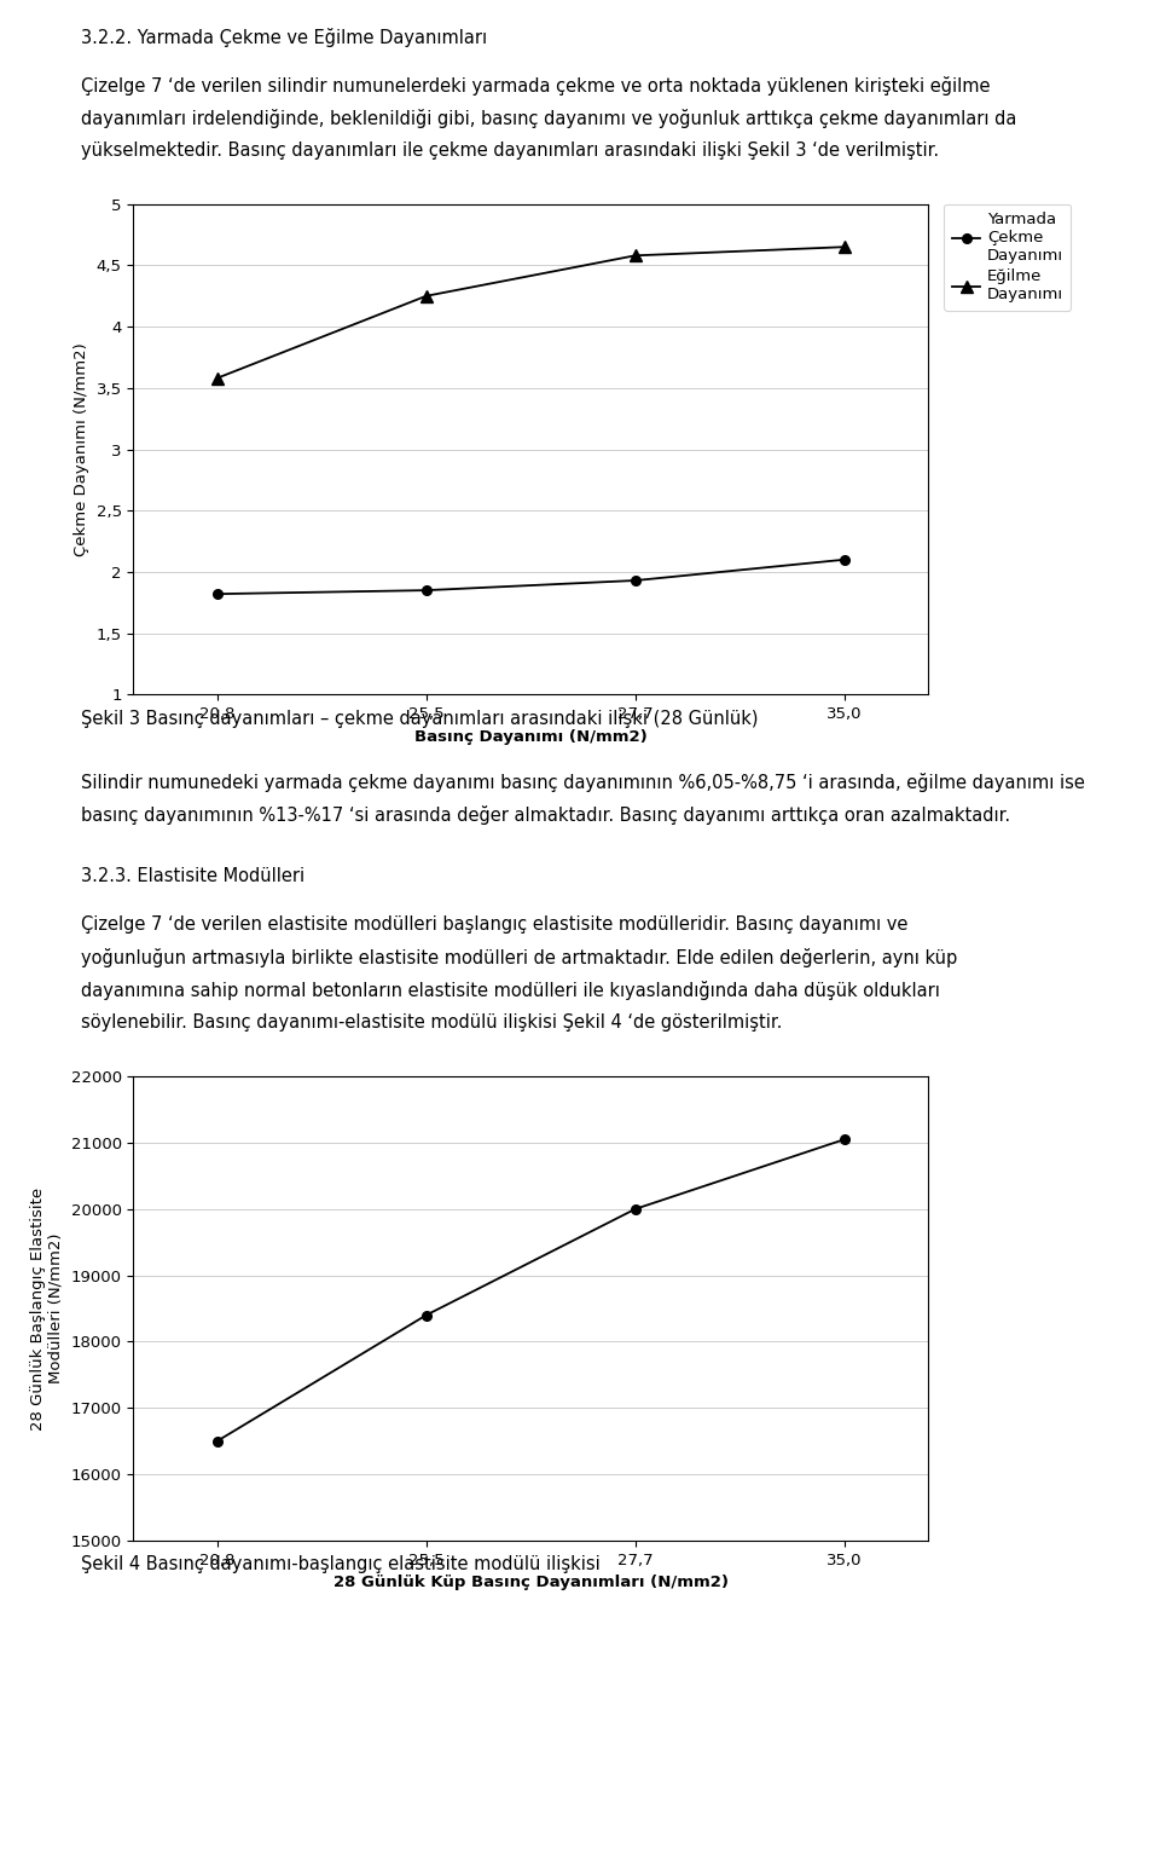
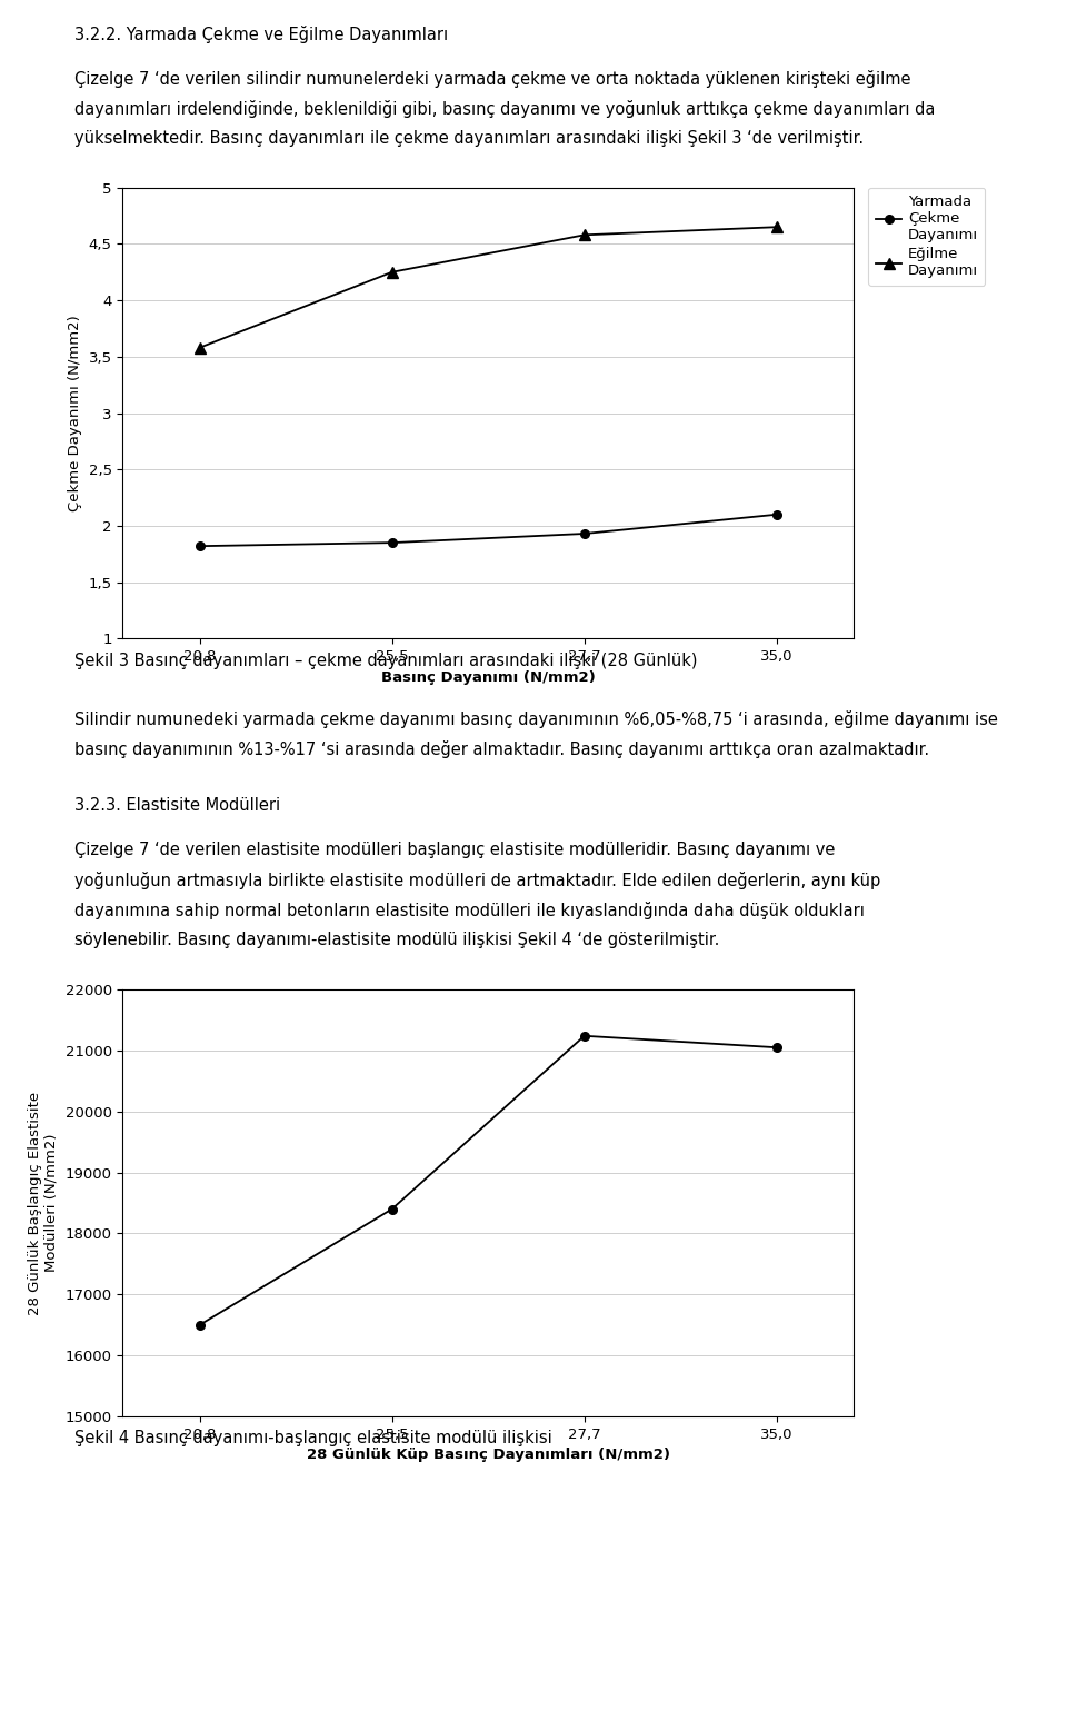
27,7: 20000 -> 21240
